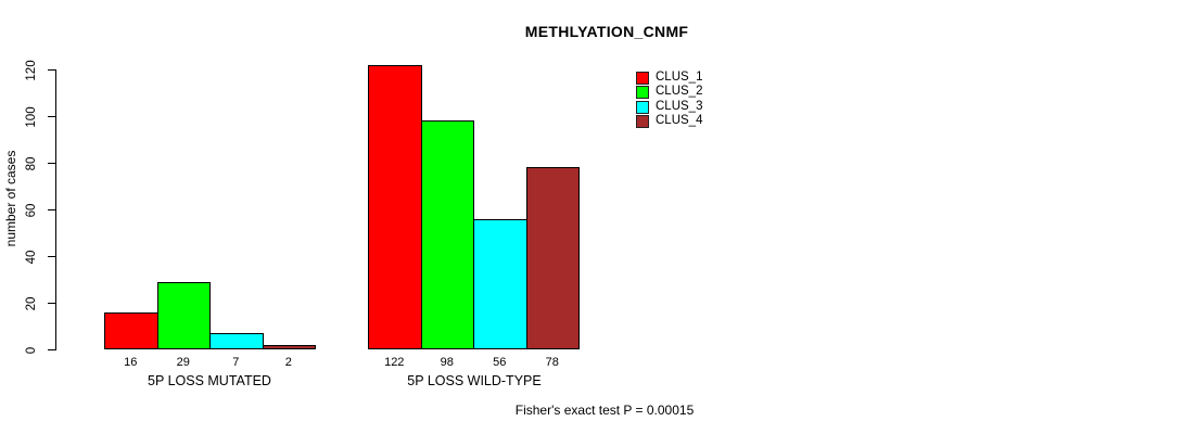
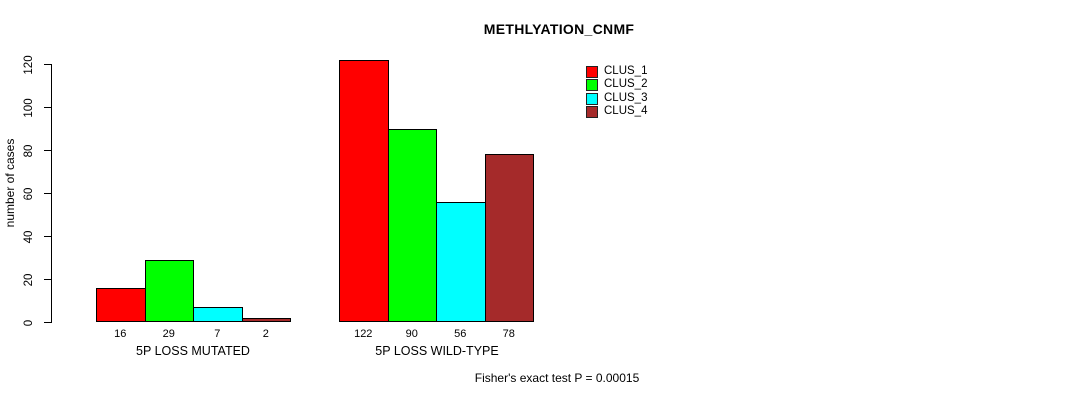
CLUS_2/5P LOSS WILD-TYPE: 98 -> 90
